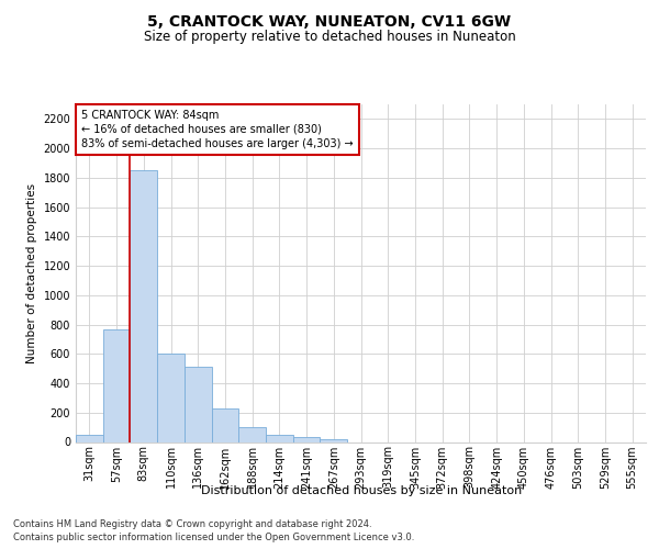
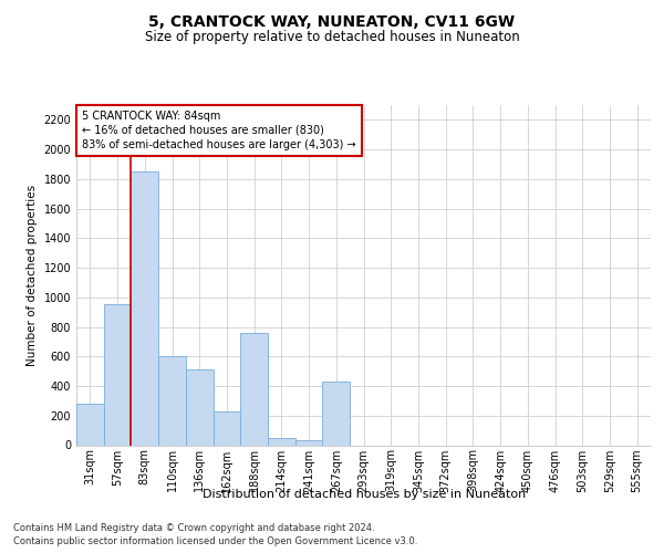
31sqm: 50 -> 280
57sqm: 770 -> 950
188sqm: 100 -> 760
267sqm: 20 -> 430
